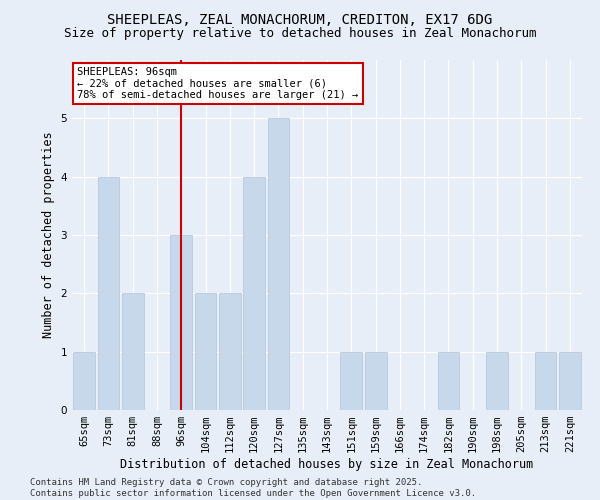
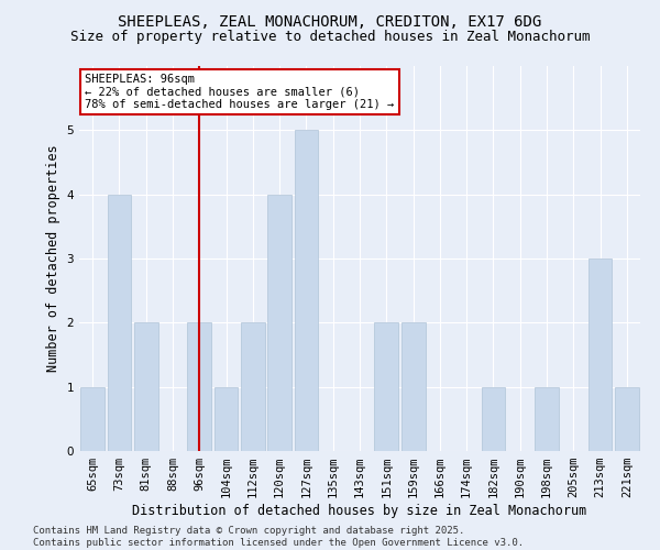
96sqm: 3 -> 2
104sqm: 2 -> 1
151sqm: 1 -> 2
159sqm: 1 -> 2
213sqm: 1 -> 3
